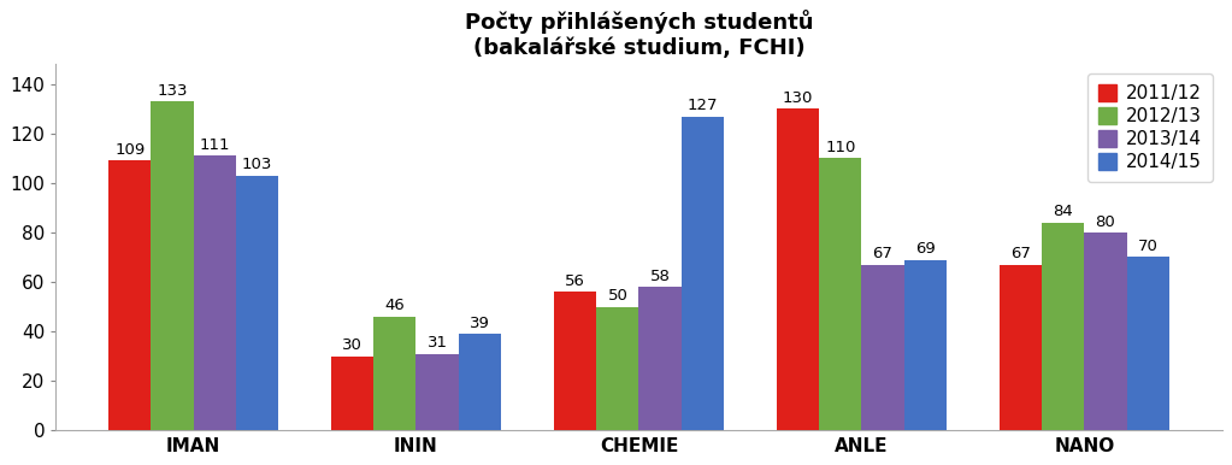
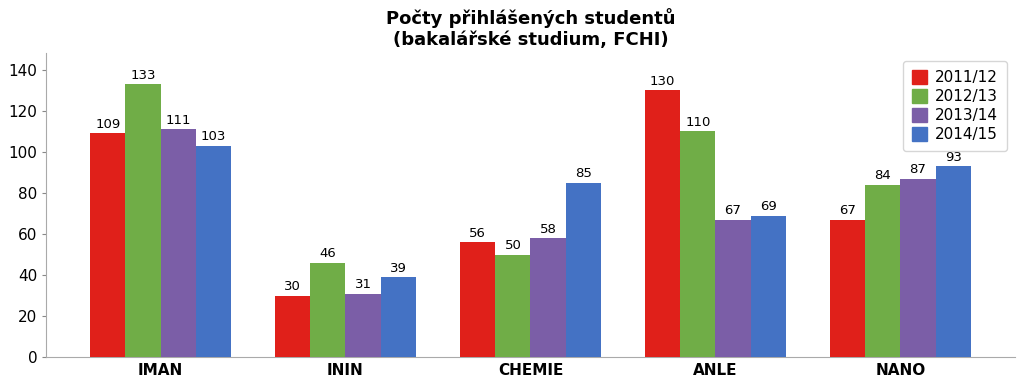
2014/15/CHEMIE: 127 -> 85
2013/14/NANO: 80 -> 87
2014/15/NANO: 70 -> 93
